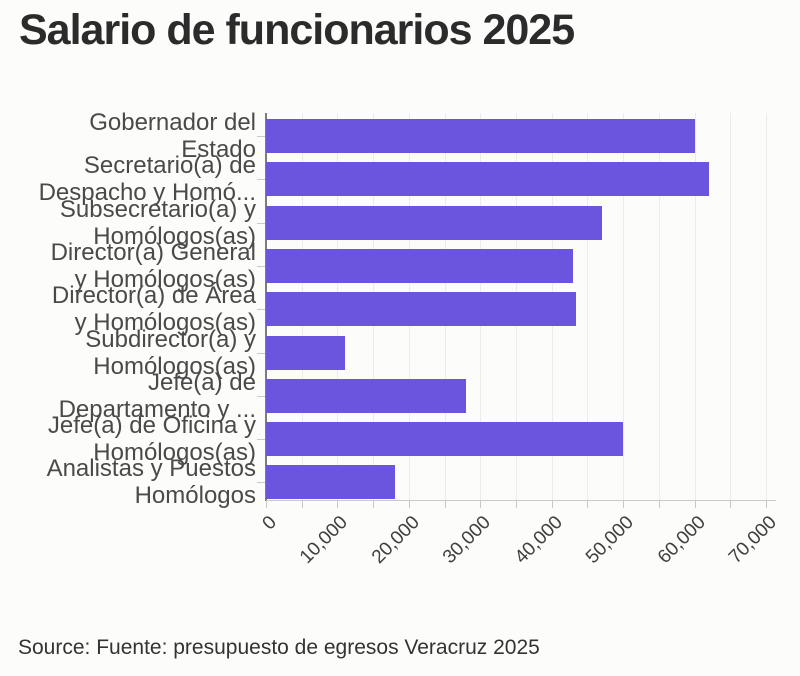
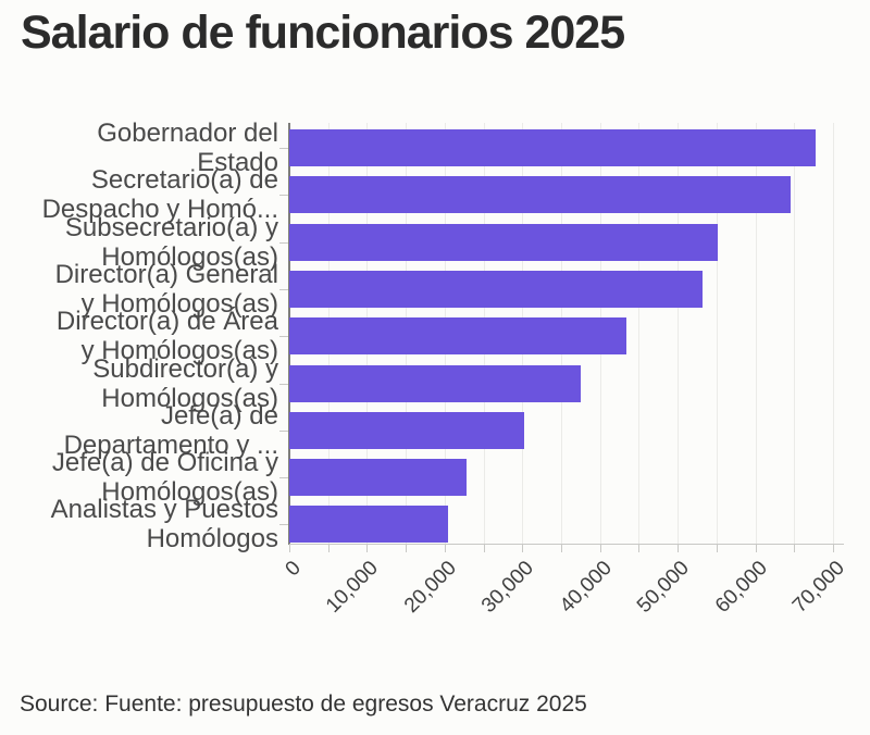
Gobernador del Estado: 60000 -> 68000
Secretario(a) de Despacho y Homó...: 62000 -> 65000
Subsecretario(a) y Homólogos(as): 47000 -> 55000
Director(a) General y Homólogos(as): 43000 -> 53000
Subdirector(a) y Homólogos(as): 11000 -> 38000
Jefe(a) de Departamento y ...: 28000 -> 30000
Jefe(a) de Oficina y Homólogos(as): 50000 -> 23000
Analistas y Puestos Homólogos: 18000 -> 20000
